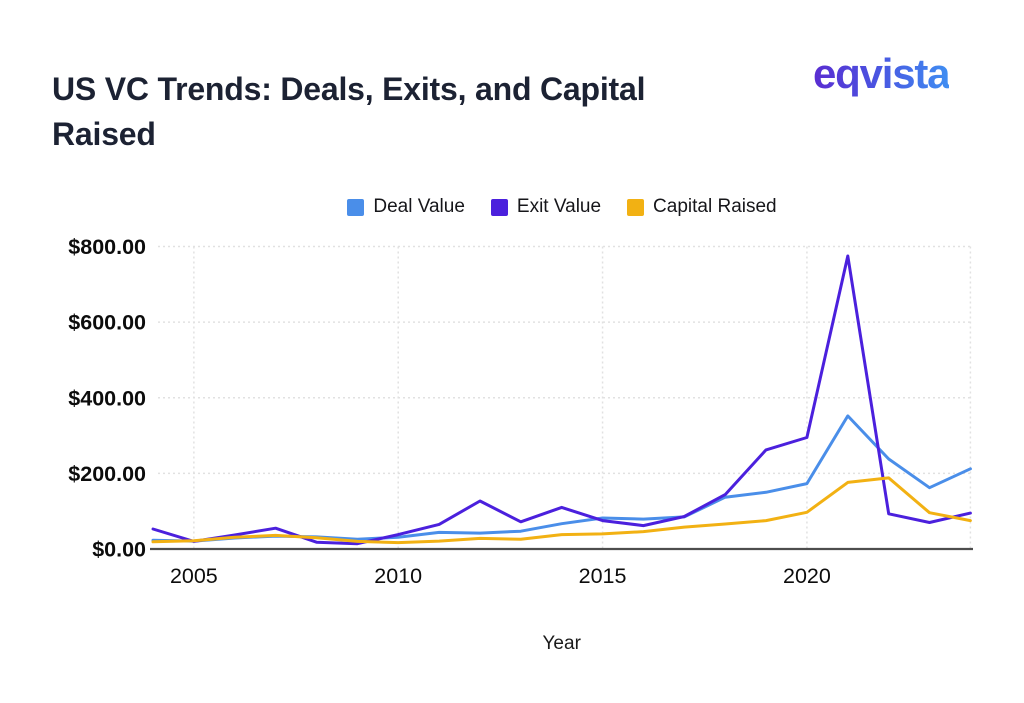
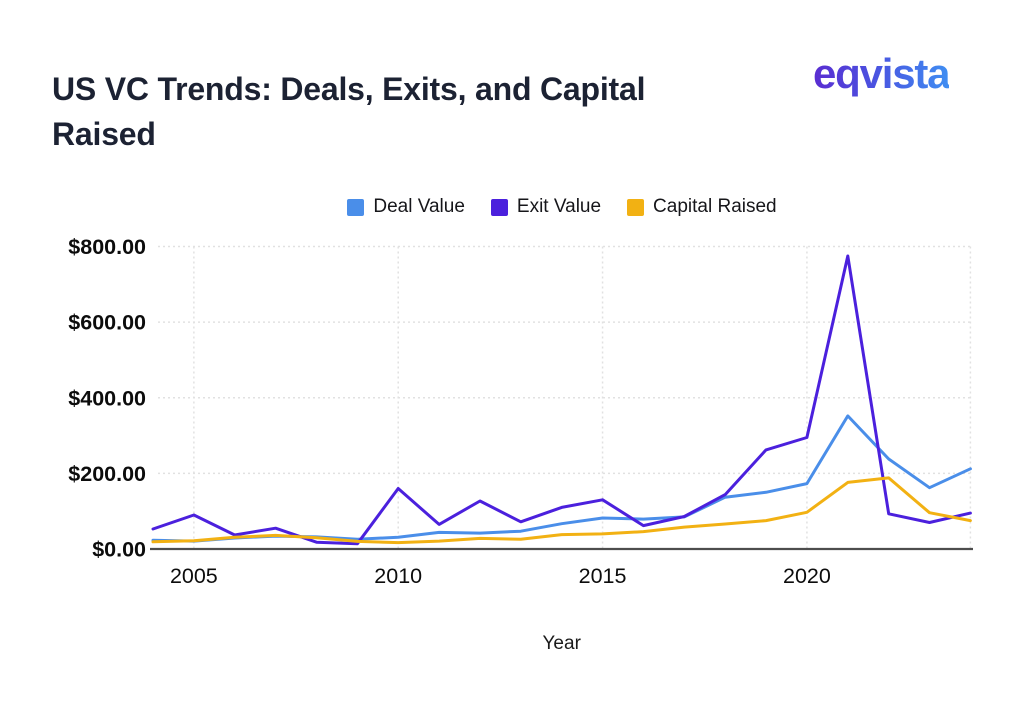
Exit Value/2005: $20 -> $90
Exit Value/2010: $40 -> $160
Exit Value/2015: $80 -> $130
